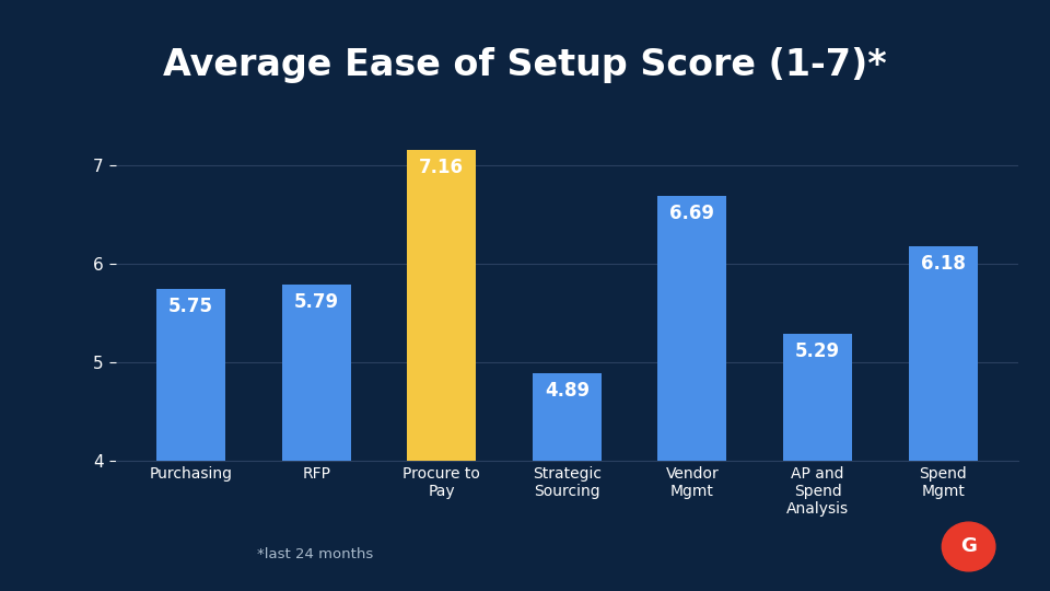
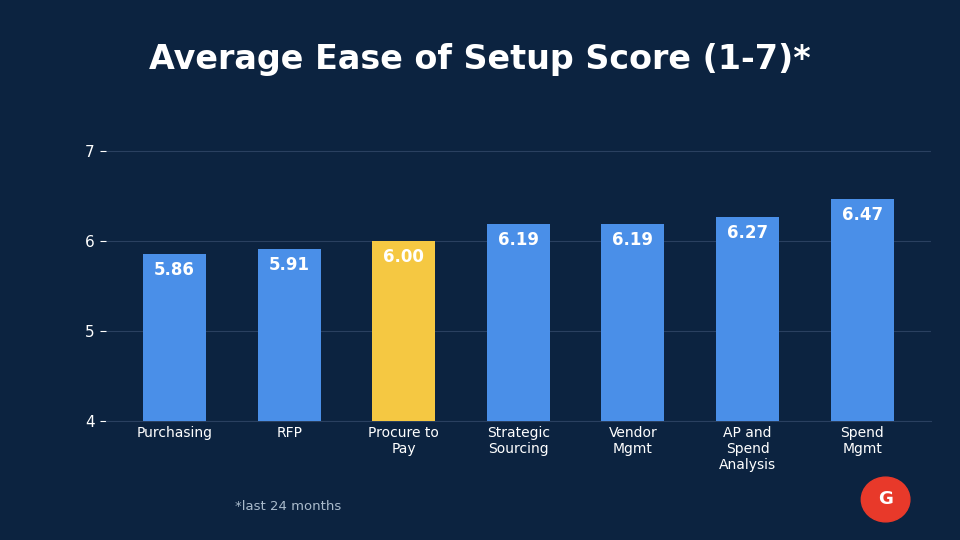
Purchasing: 5.75 -> 5.86
RFP: 5.79 -> 5.91
Procure to Pay: 7.16 -> 6.00
Strategic Sourcing: 4.89 -> 6.19
Vendor Mgmt: 6.69 -> 6.19
AP and Spend Analysis: 5.29 -> 6.27
Spend Mgmt: 6.18 -> 6.47
